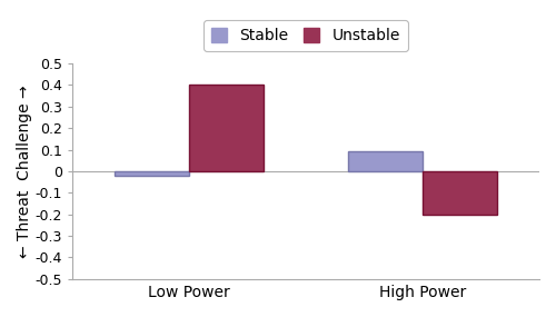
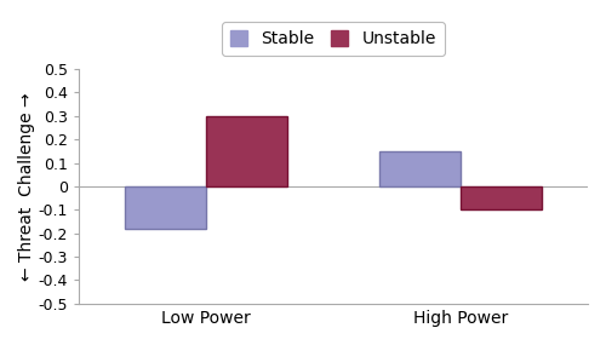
Stable/Low Power: -0.02 -> -0.18
Unstable/Low Power: 0.4 -> 0.3
Stable/High Power: 0.09 -> 0.15
Unstable/High Power: -0.2 -> -0.1
